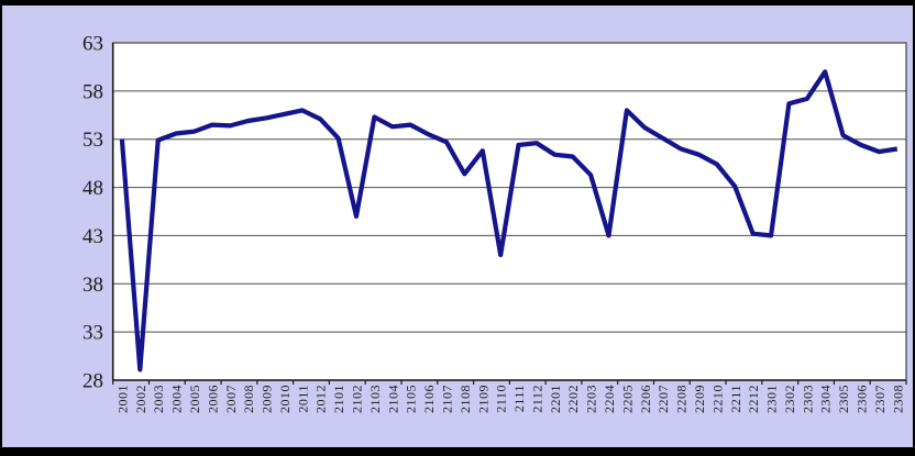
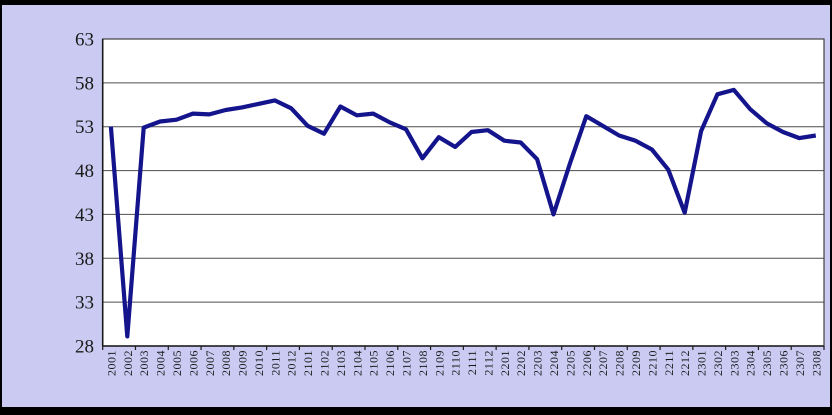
2102: 45 -> 52
2110: 41 -> 51
2205: 56 -> 49
2301: 43 -> 52
2304: 60 -> 55
